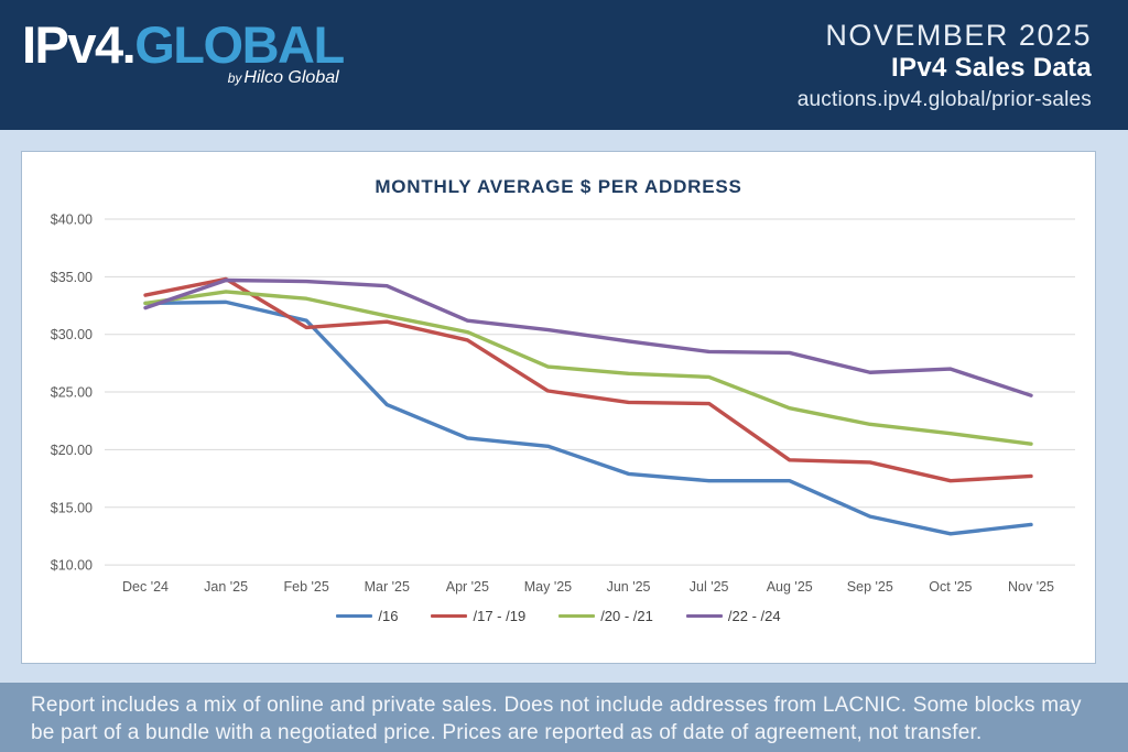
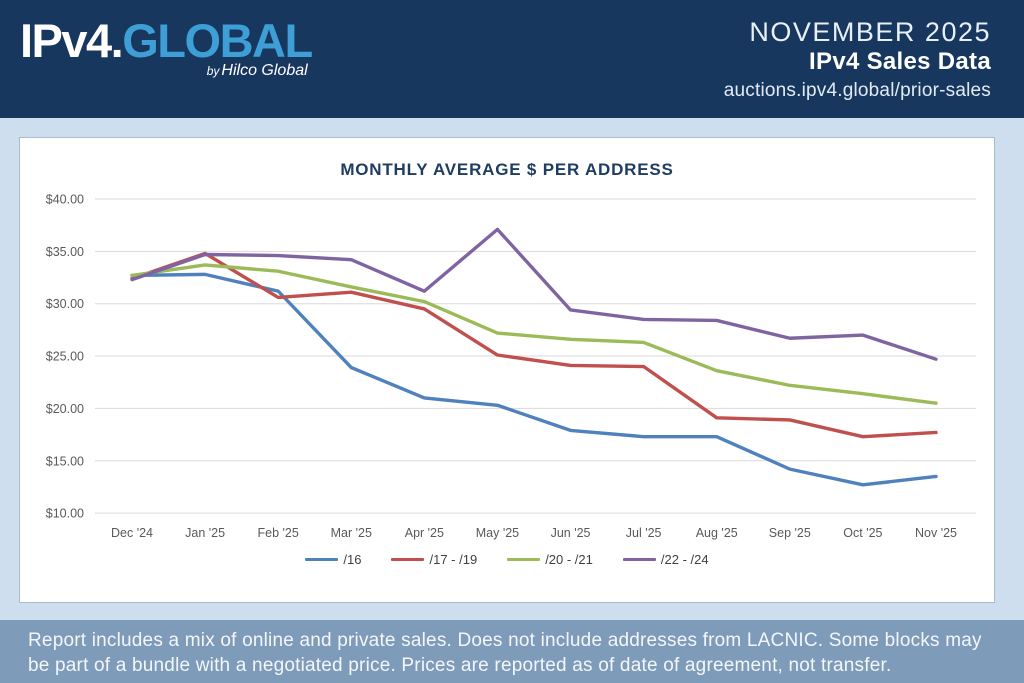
/17 - /19/Dec '24: $33.4 -> $32.4
/22 - /24/May '25: $30.4 -> $37.1
